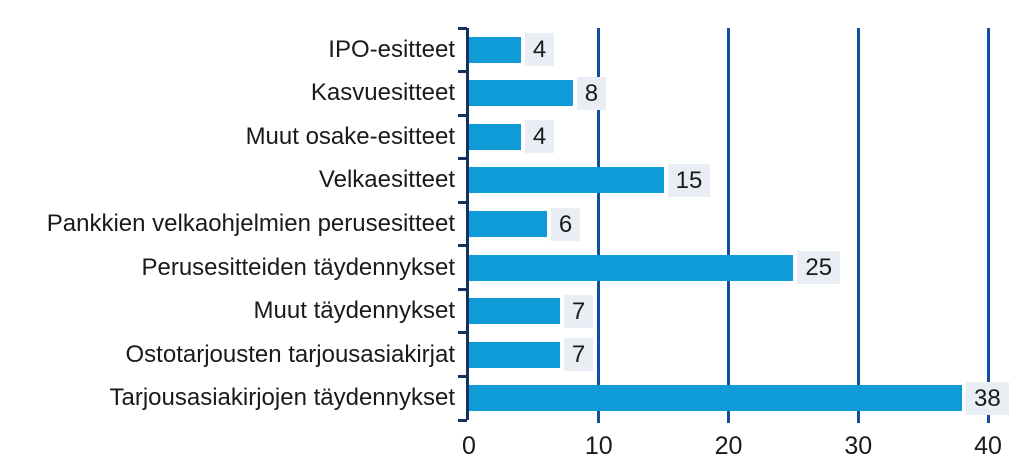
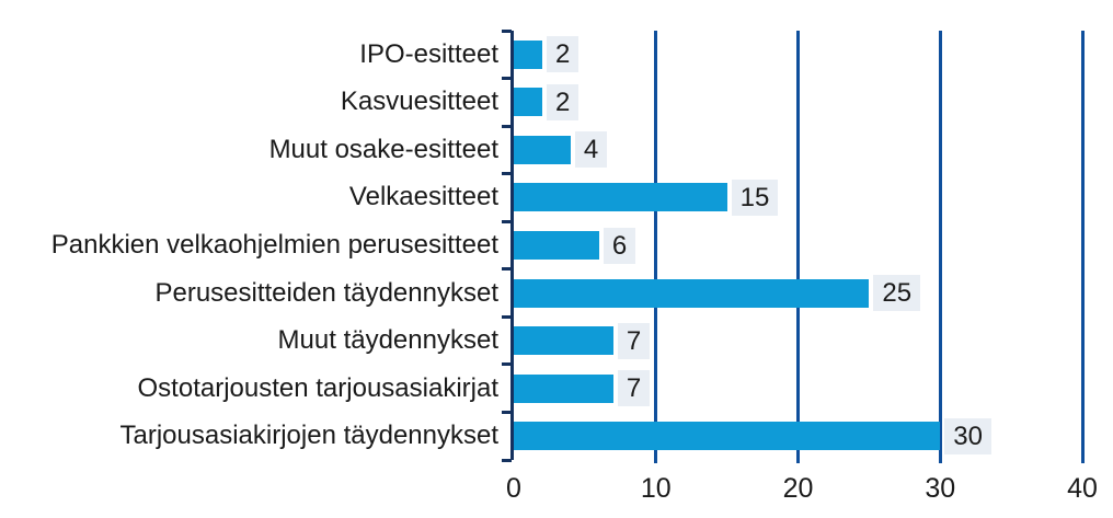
IPO-esitteet: 4 -> 2
Kasvuesitteet: 8 -> 2
Tarjousasiakirjojen täydennykset: 38 -> 30
